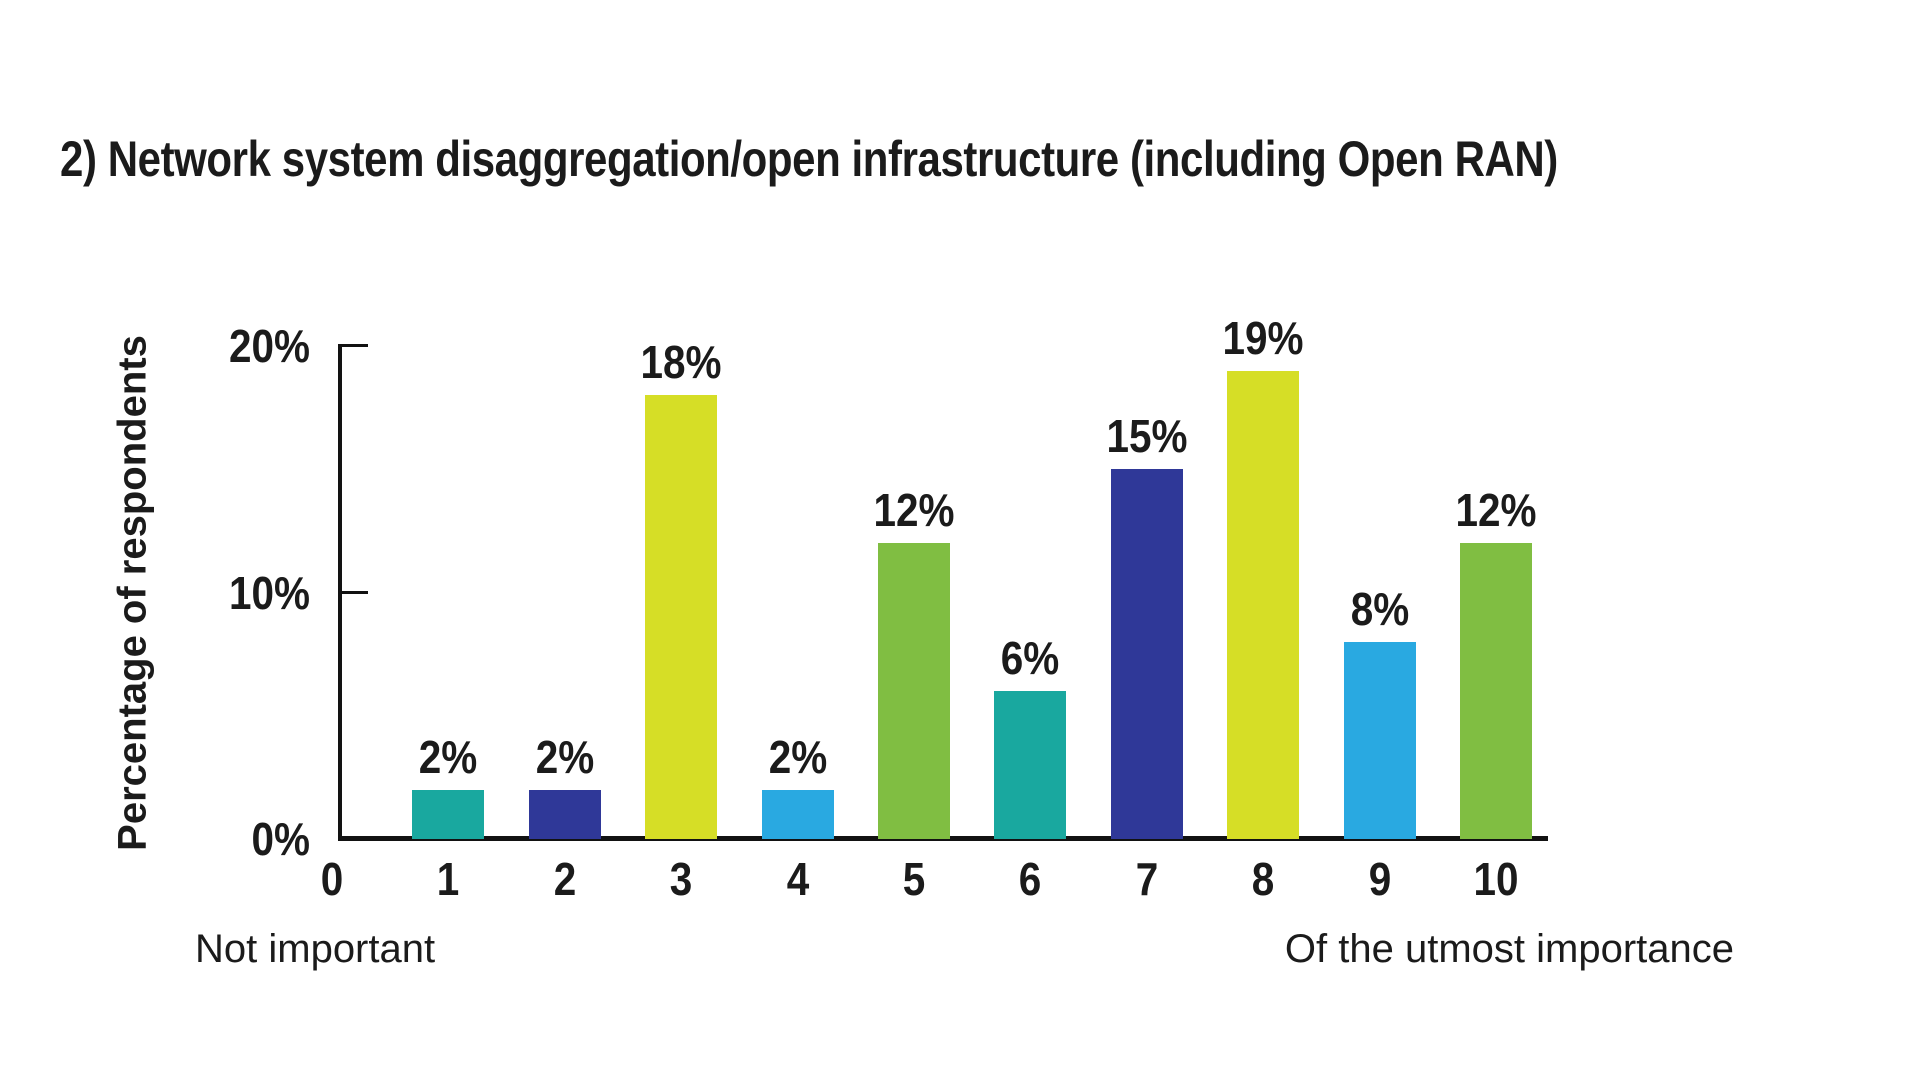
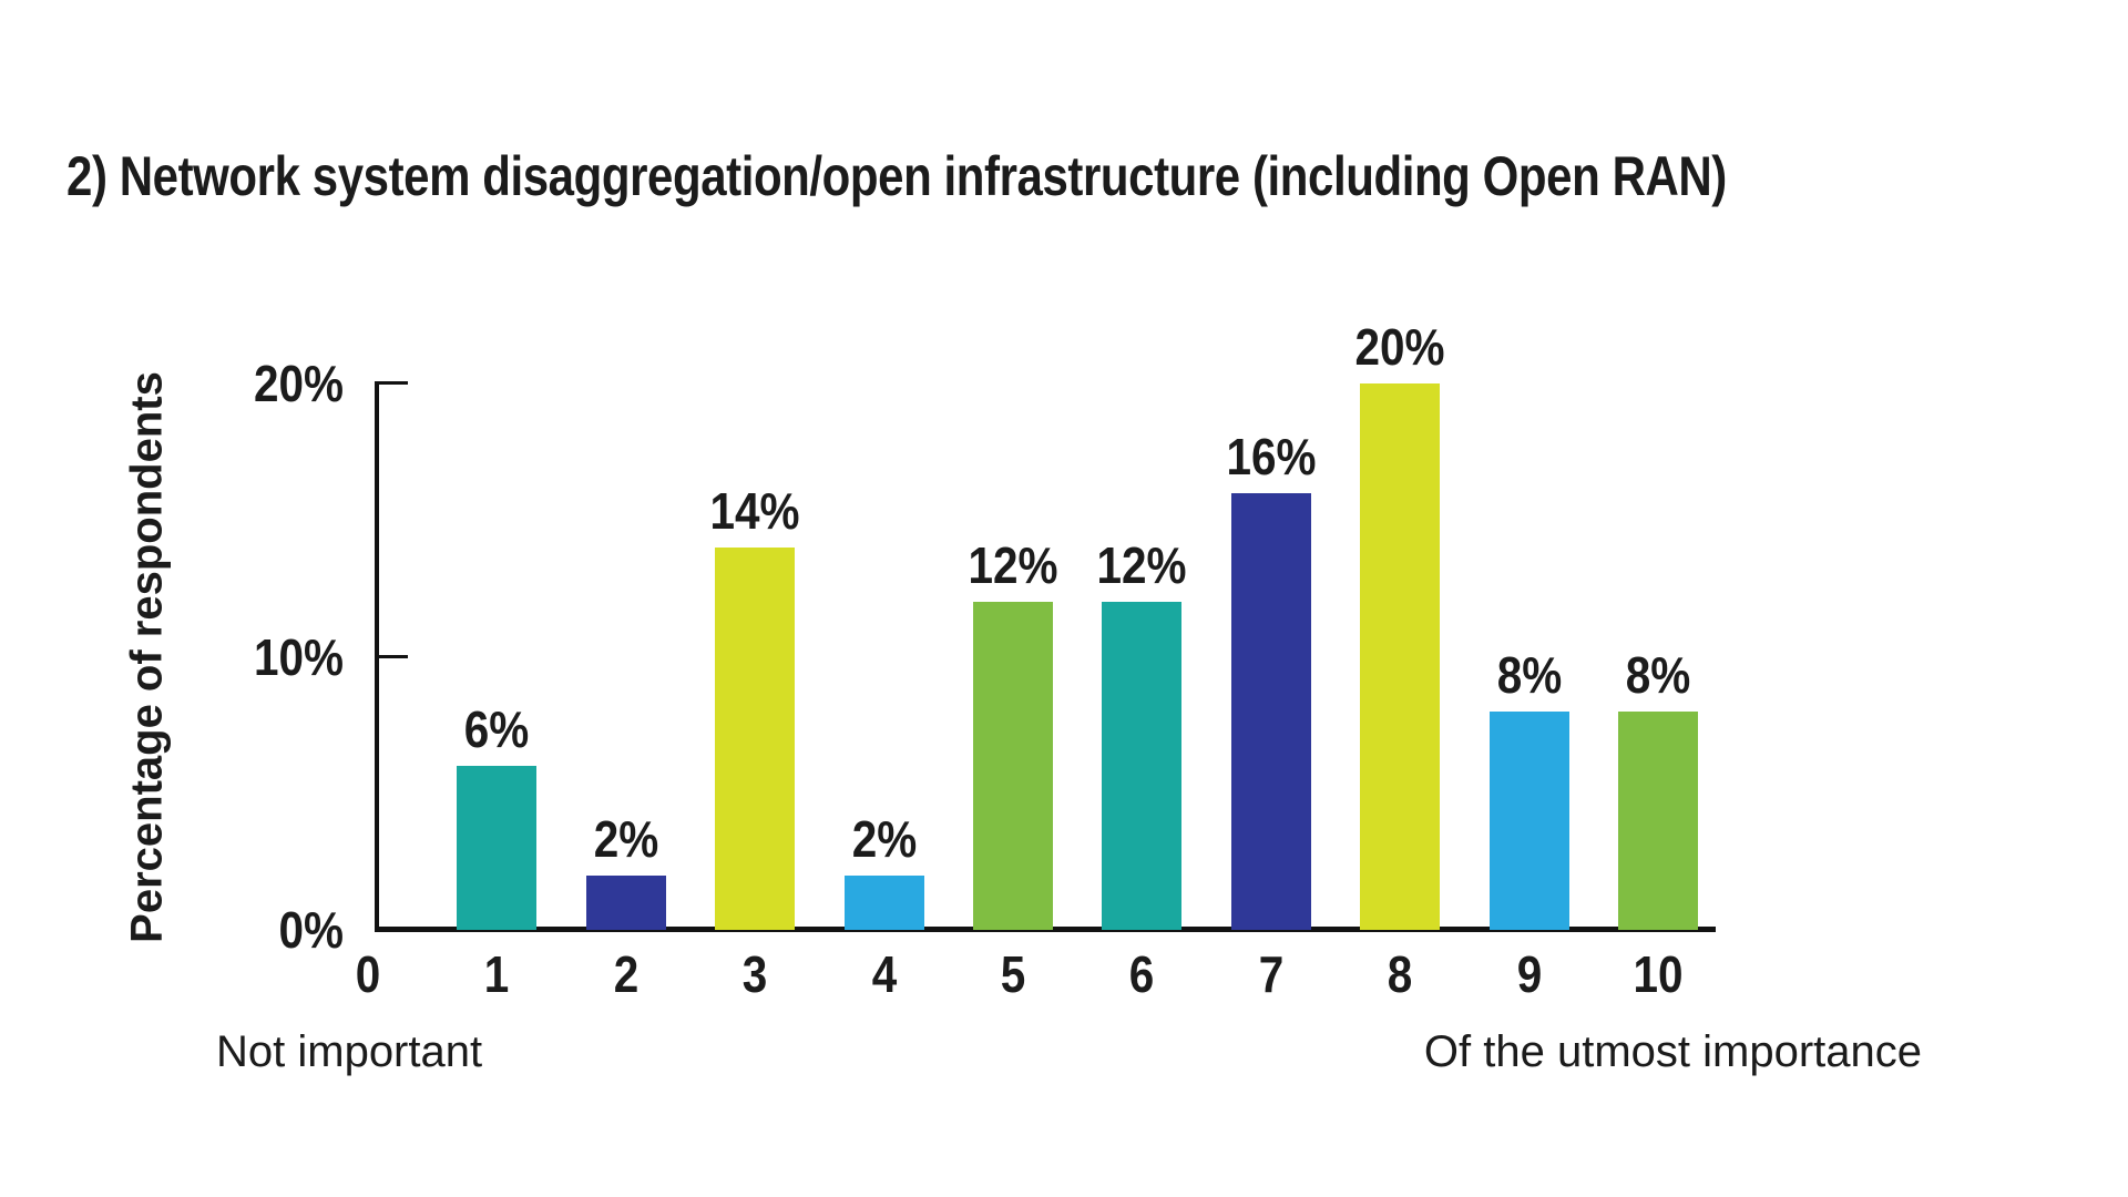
1: 2% -> 6%
3: 18% -> 14%
6: 6% -> 12%
7: 15% -> 16%
8: 19% -> 20%
10: 12% -> 8%
